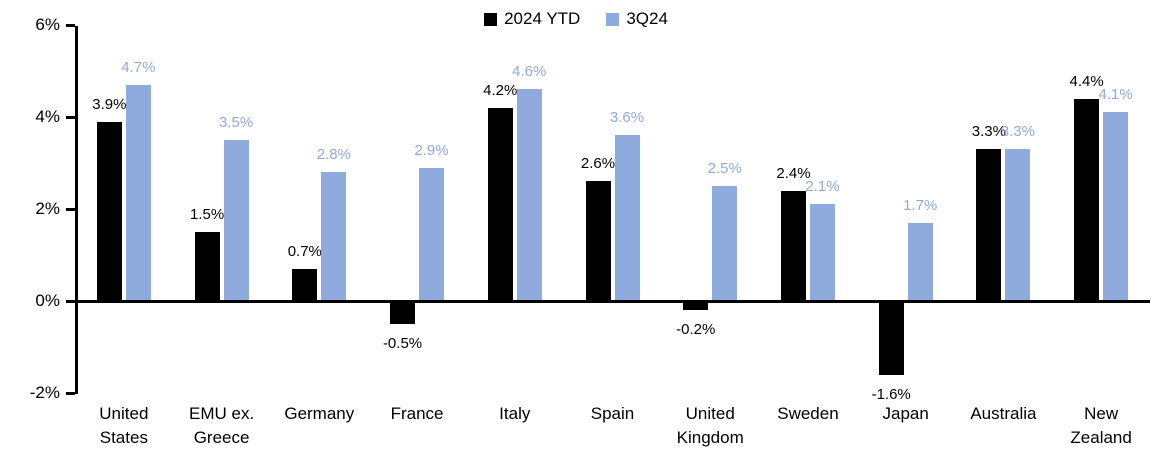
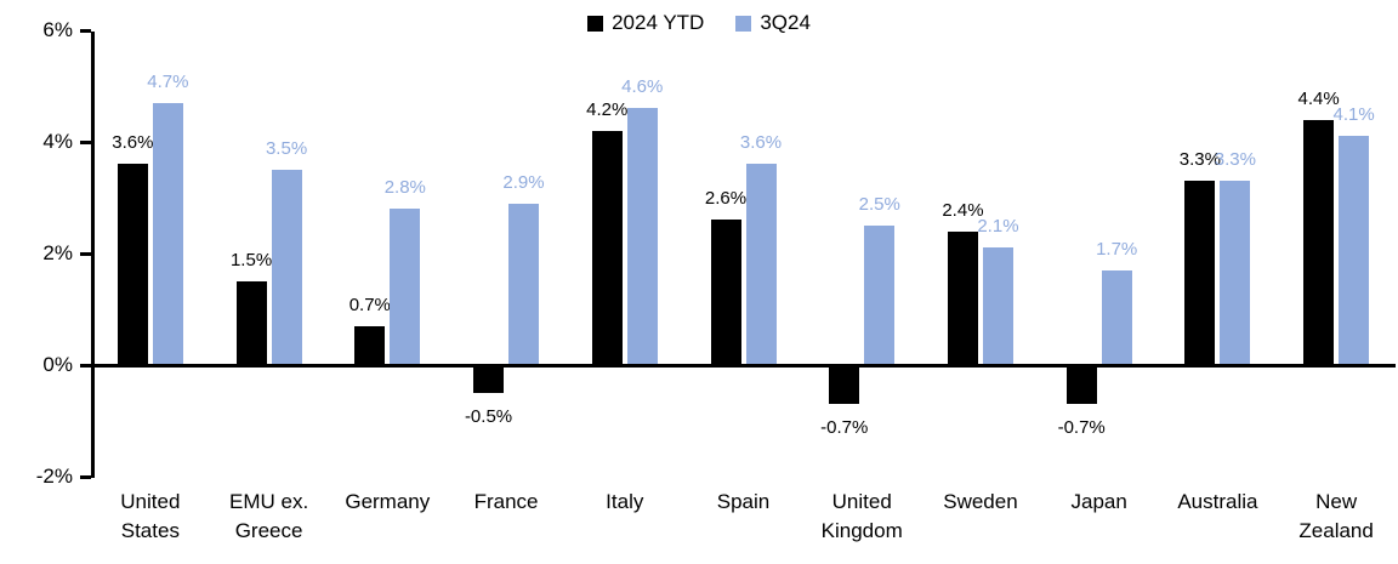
2024 YTD/United States: 3.9% -> 3.6%
2024 YTD/United Kingdom: -0.2% -> -0.7%
2024 YTD/Japan: -1.6% -> -0.7%
